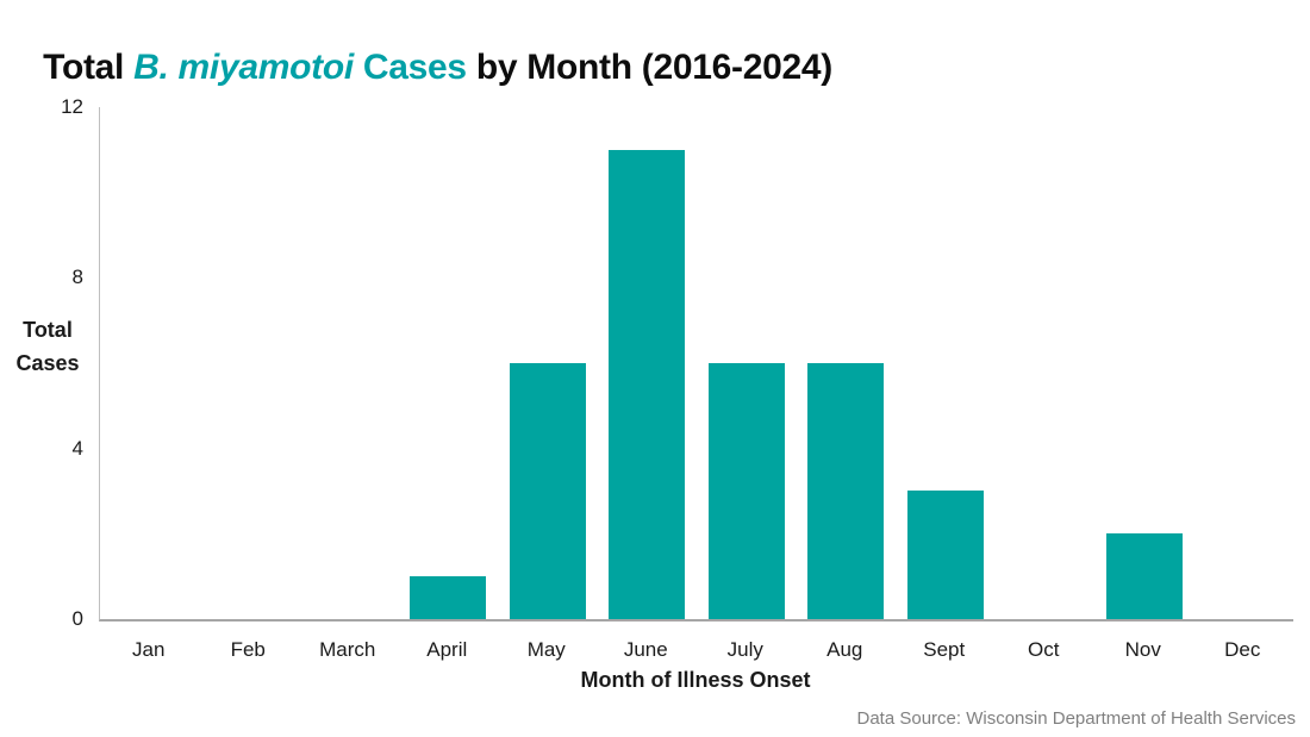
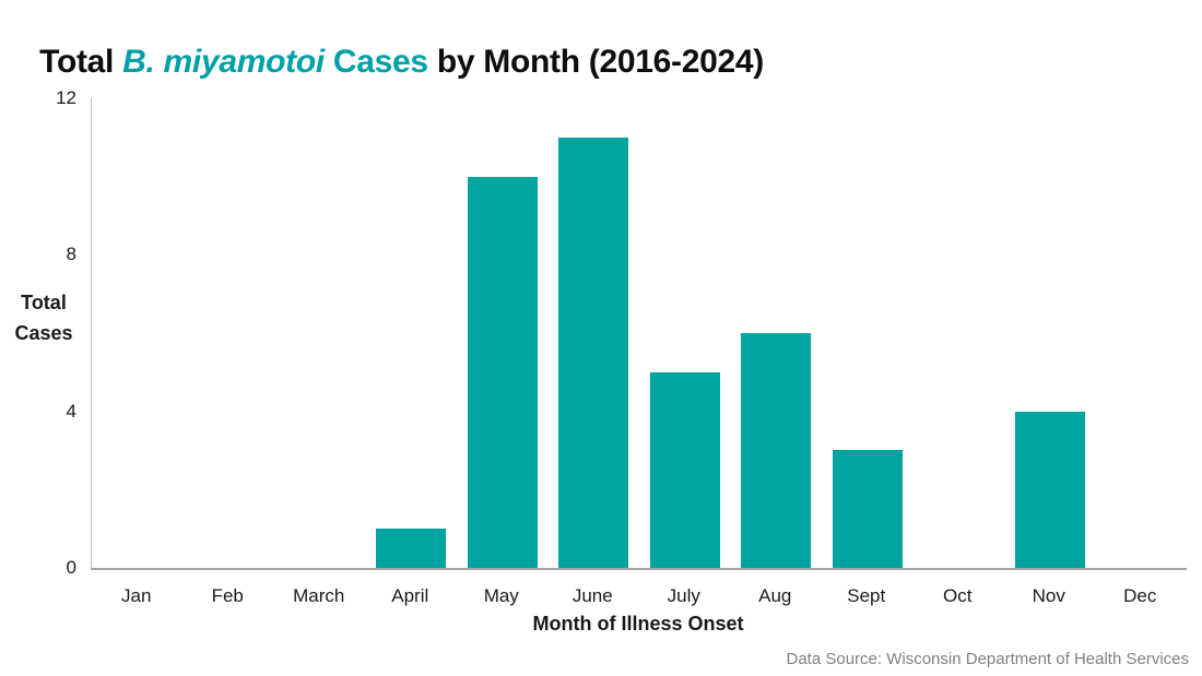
May: 6 -> 10
July: 6 -> 5
Nov: 2 -> 4
